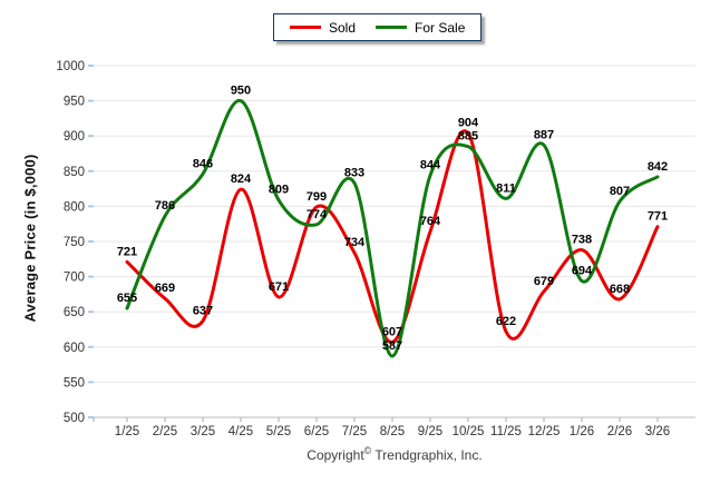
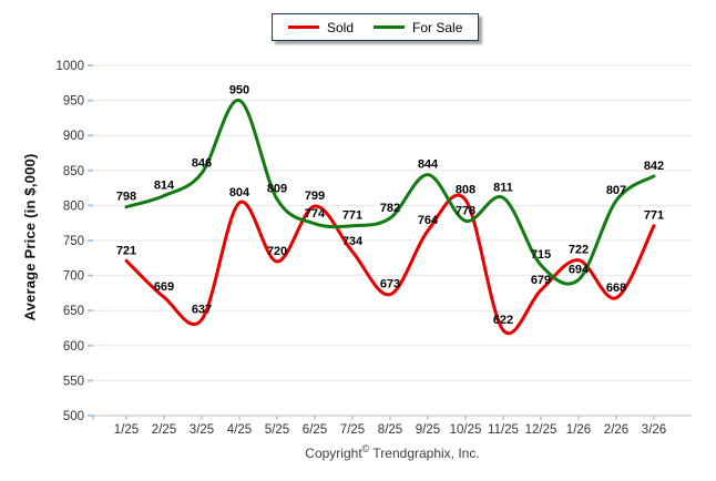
For Sale/1/25: 655 -> 798
For Sale/2/25: 786 -> 814
Sold/4/25: 824 -> 804
Sold/5/25: 671 -> 720
For Sale/7/25: 833 -> 771
Sold/8/25: 607 -> 673
For Sale/8/25: 587 -> 782
Sold/10/25: 904 -> 808
For Sale/10/25: 885 -> 778
For Sale/12/25: 887 -> 715
Sold/1/26: 738 -> 722
